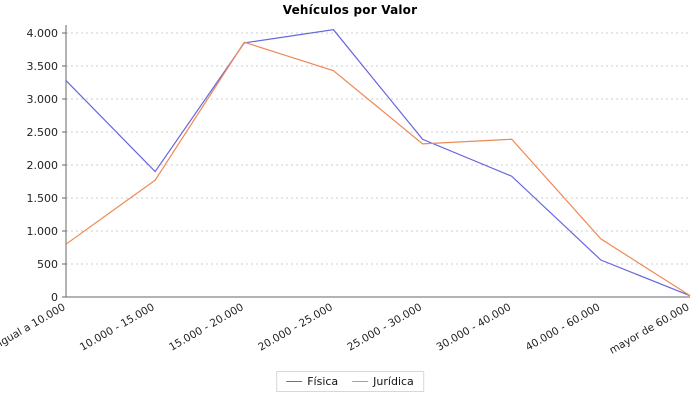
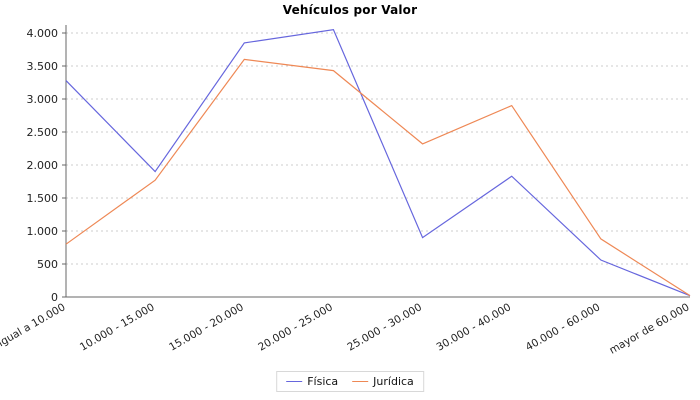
Jurídica/15.000 - 20.000: 3900 -> 3600
Física/25.000 - 30.000: 2400 -> 900
Jurídica/30.000 - 40.000: 2400 -> 2900
